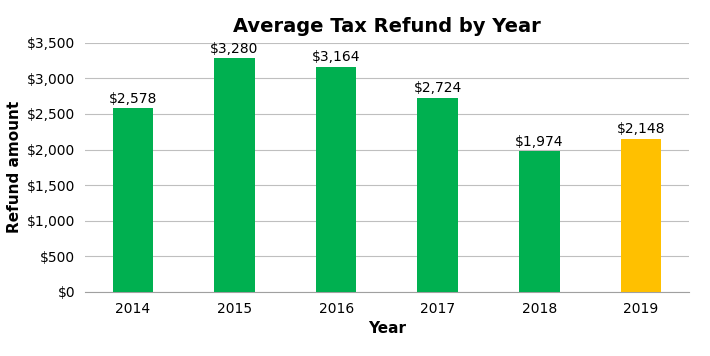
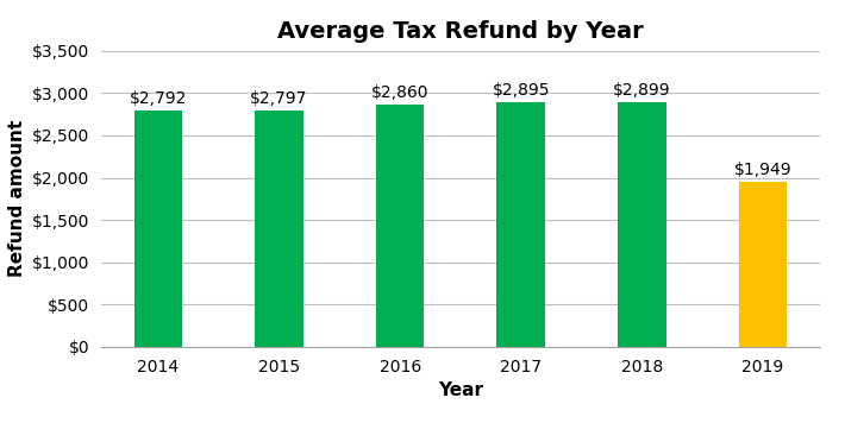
2014: $2,578 -> $2,792
2015: $3,280 -> $2,797
2016: $3,164 -> $2,860
2017: $2,724 -> $2,895
2018: $1,974 -> $2,899
2019: $2,148 -> $1,949
